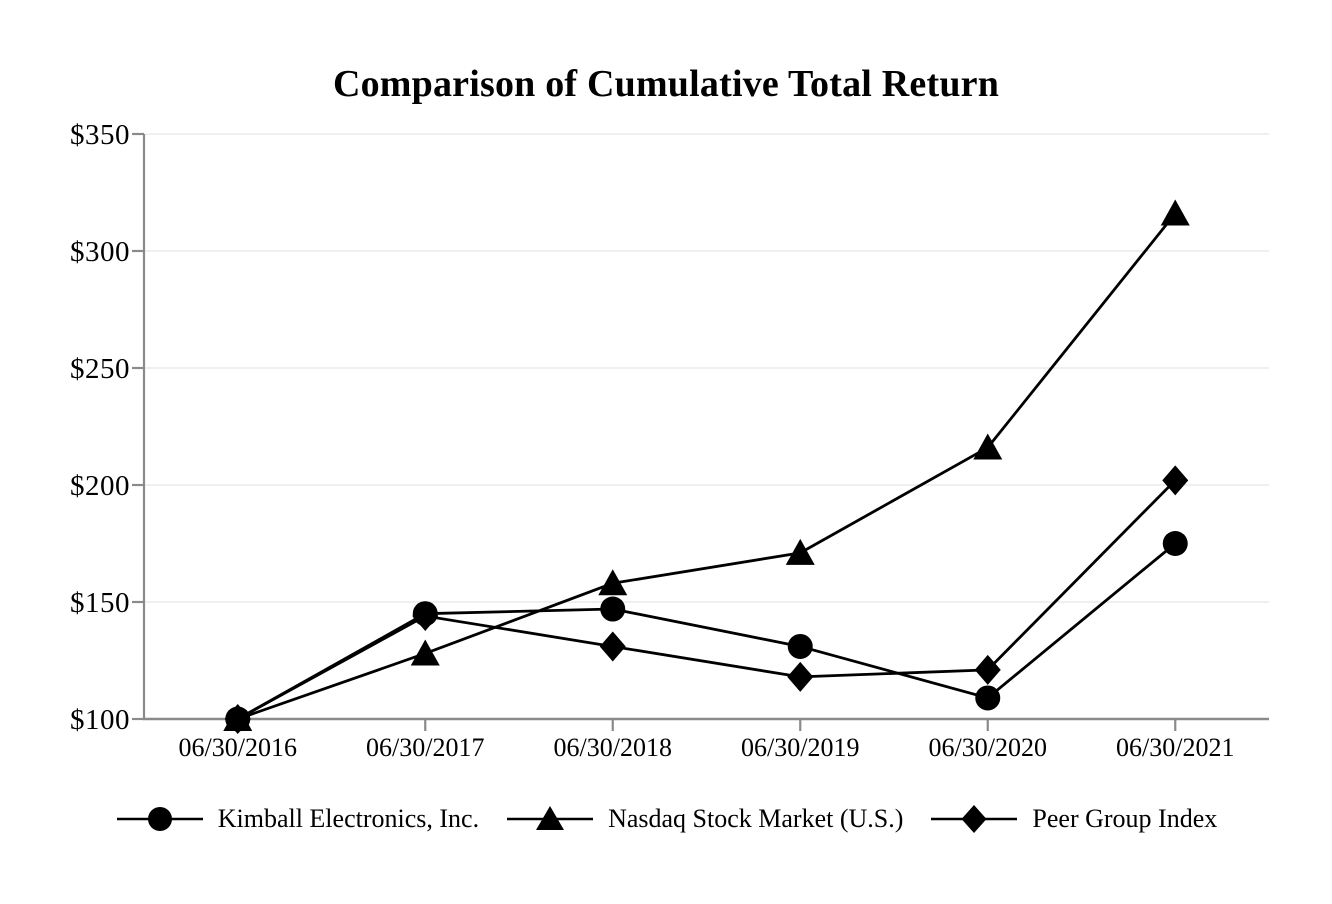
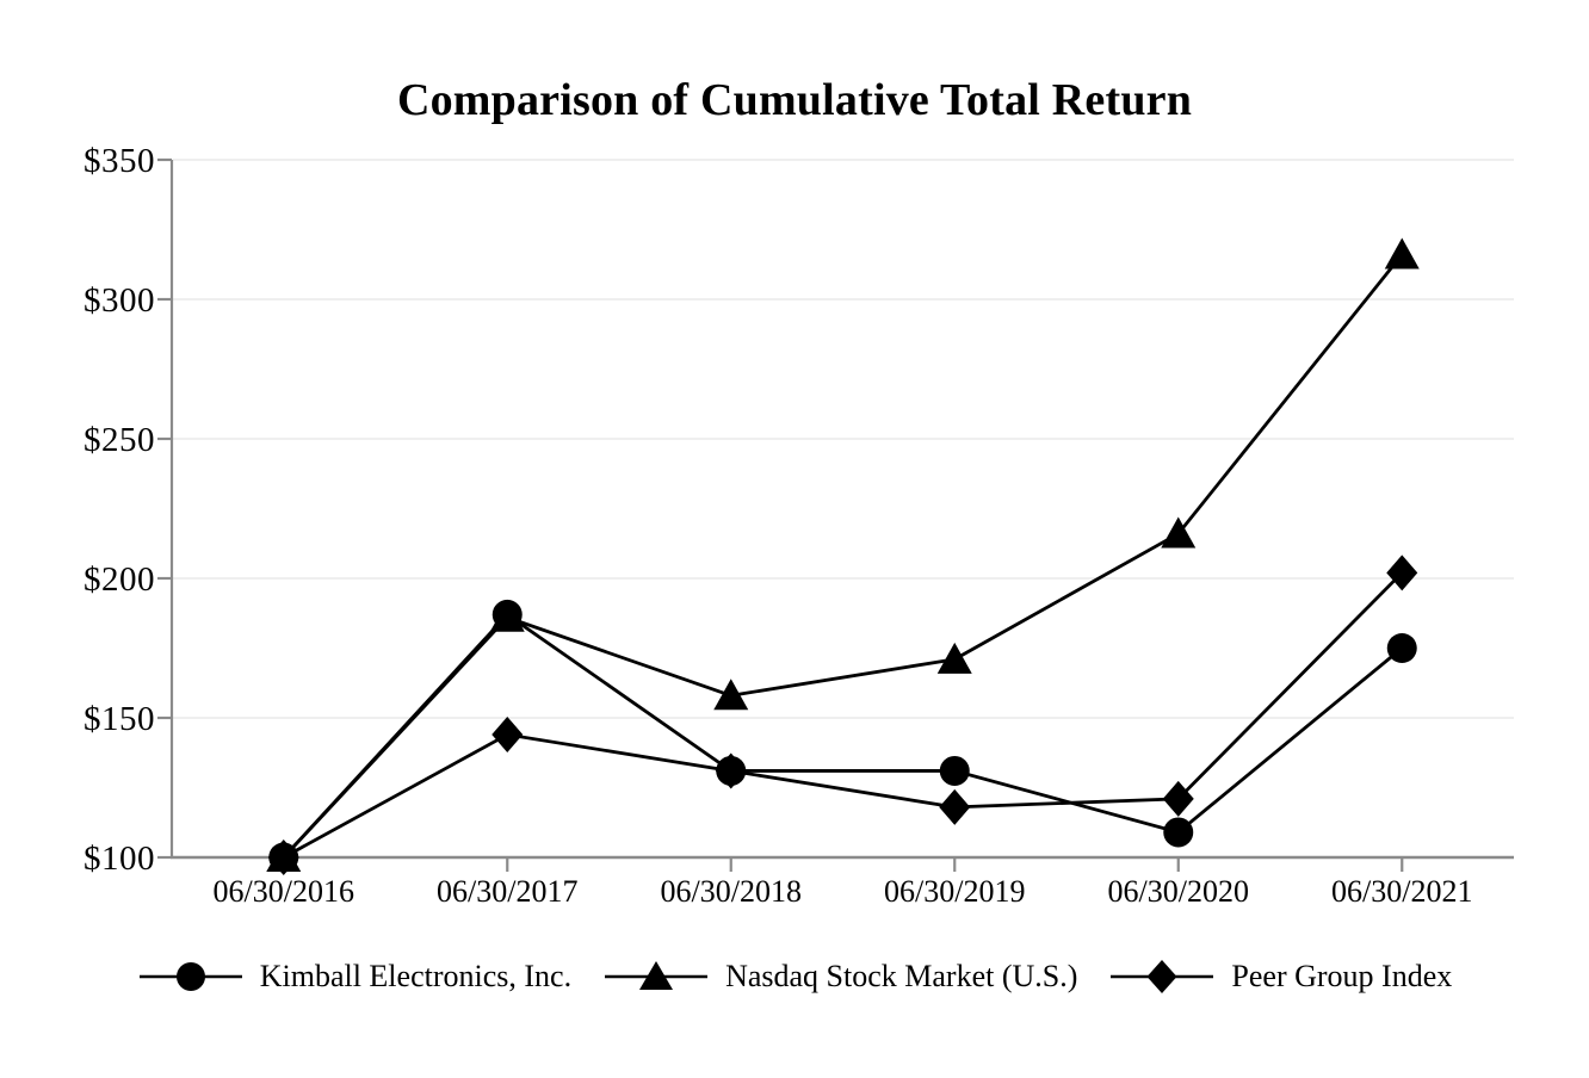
Kimball Electronics, Inc./06/30/2017: $145 -> $187
Nasdaq Stock Market (U.S.)/06/30/2017: $128 -> $186
Kimball Electronics, Inc./06/30/2018: $147 -> $131
